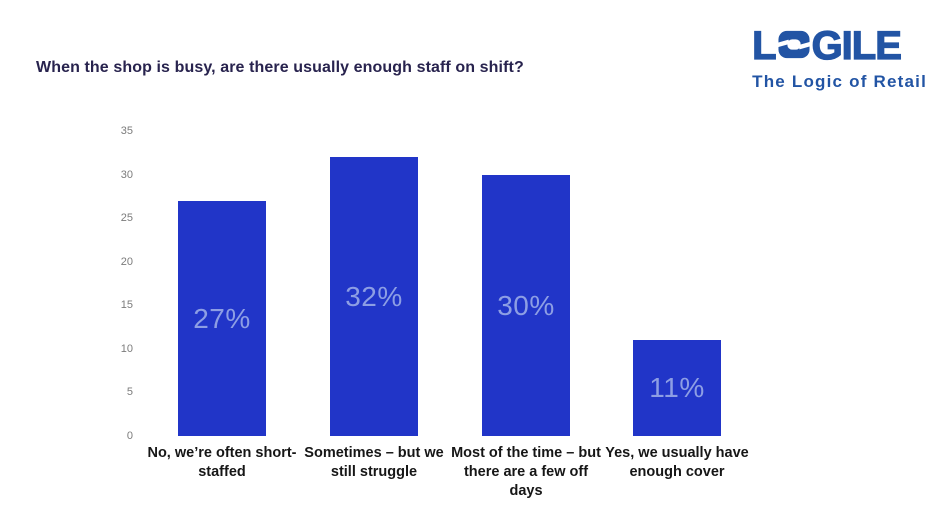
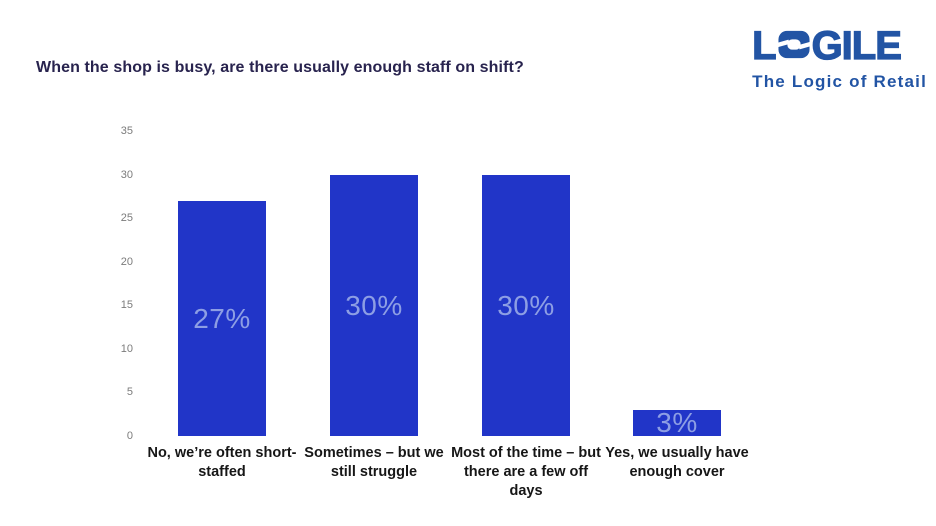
Sometimes – but we still struggle: 32% -> 30%
Yes, we usually have enough cover: 11% -> 3%
